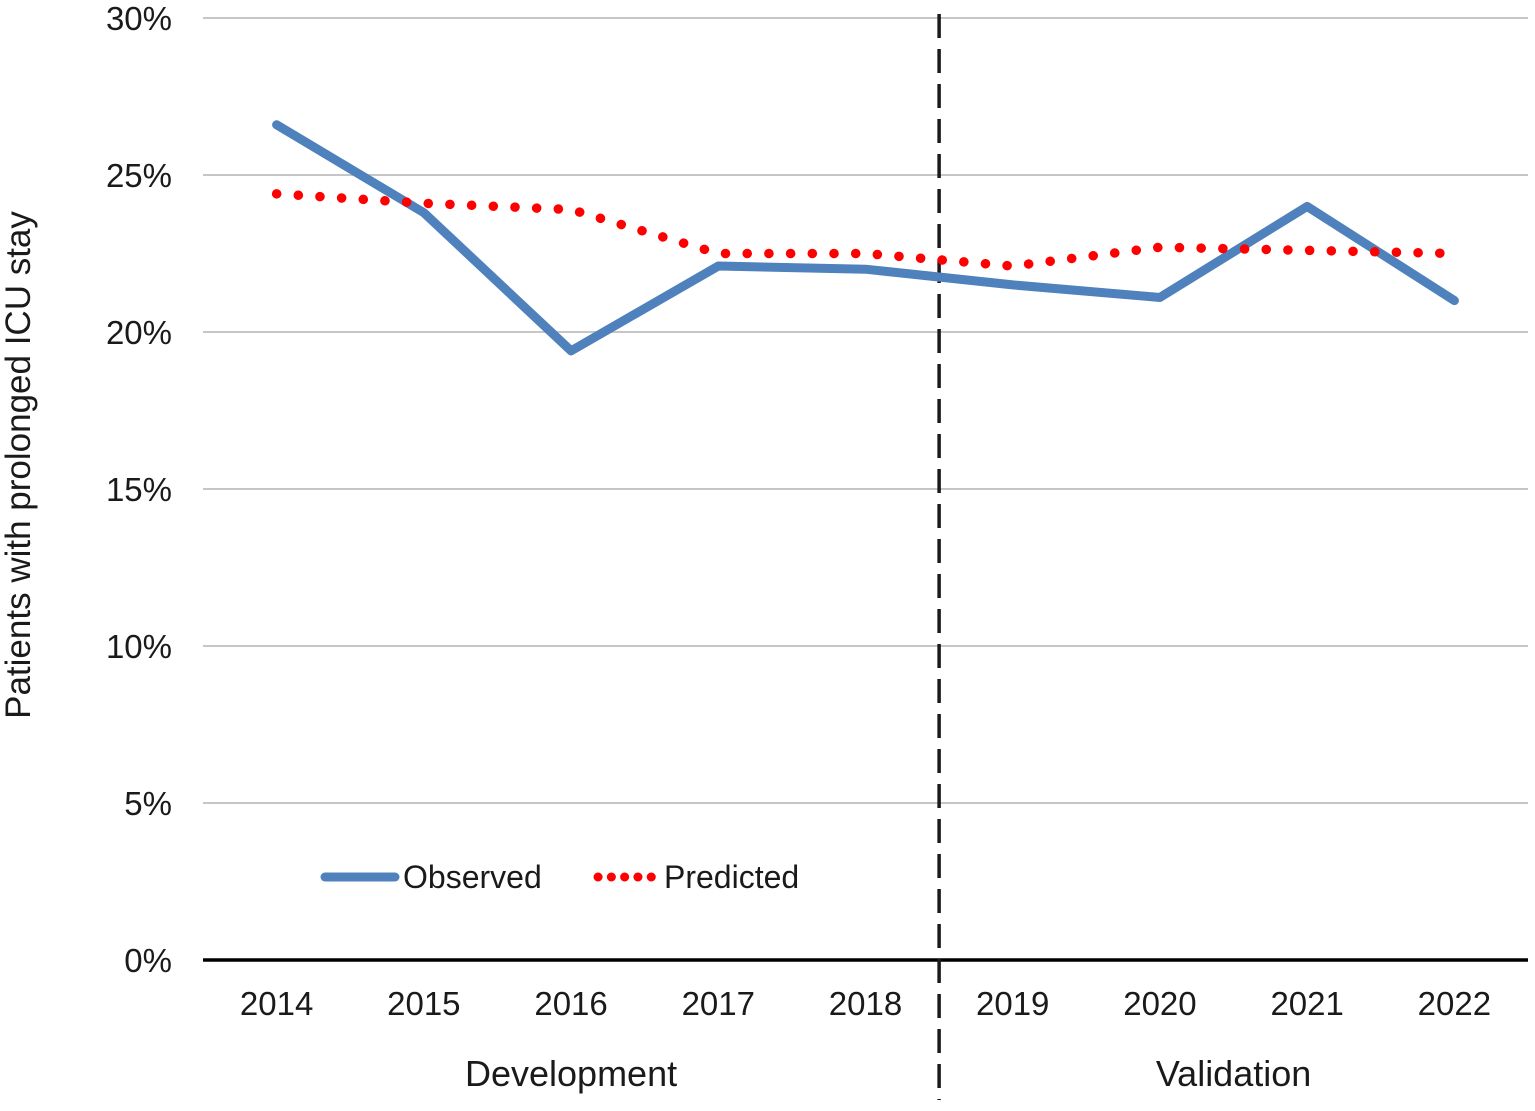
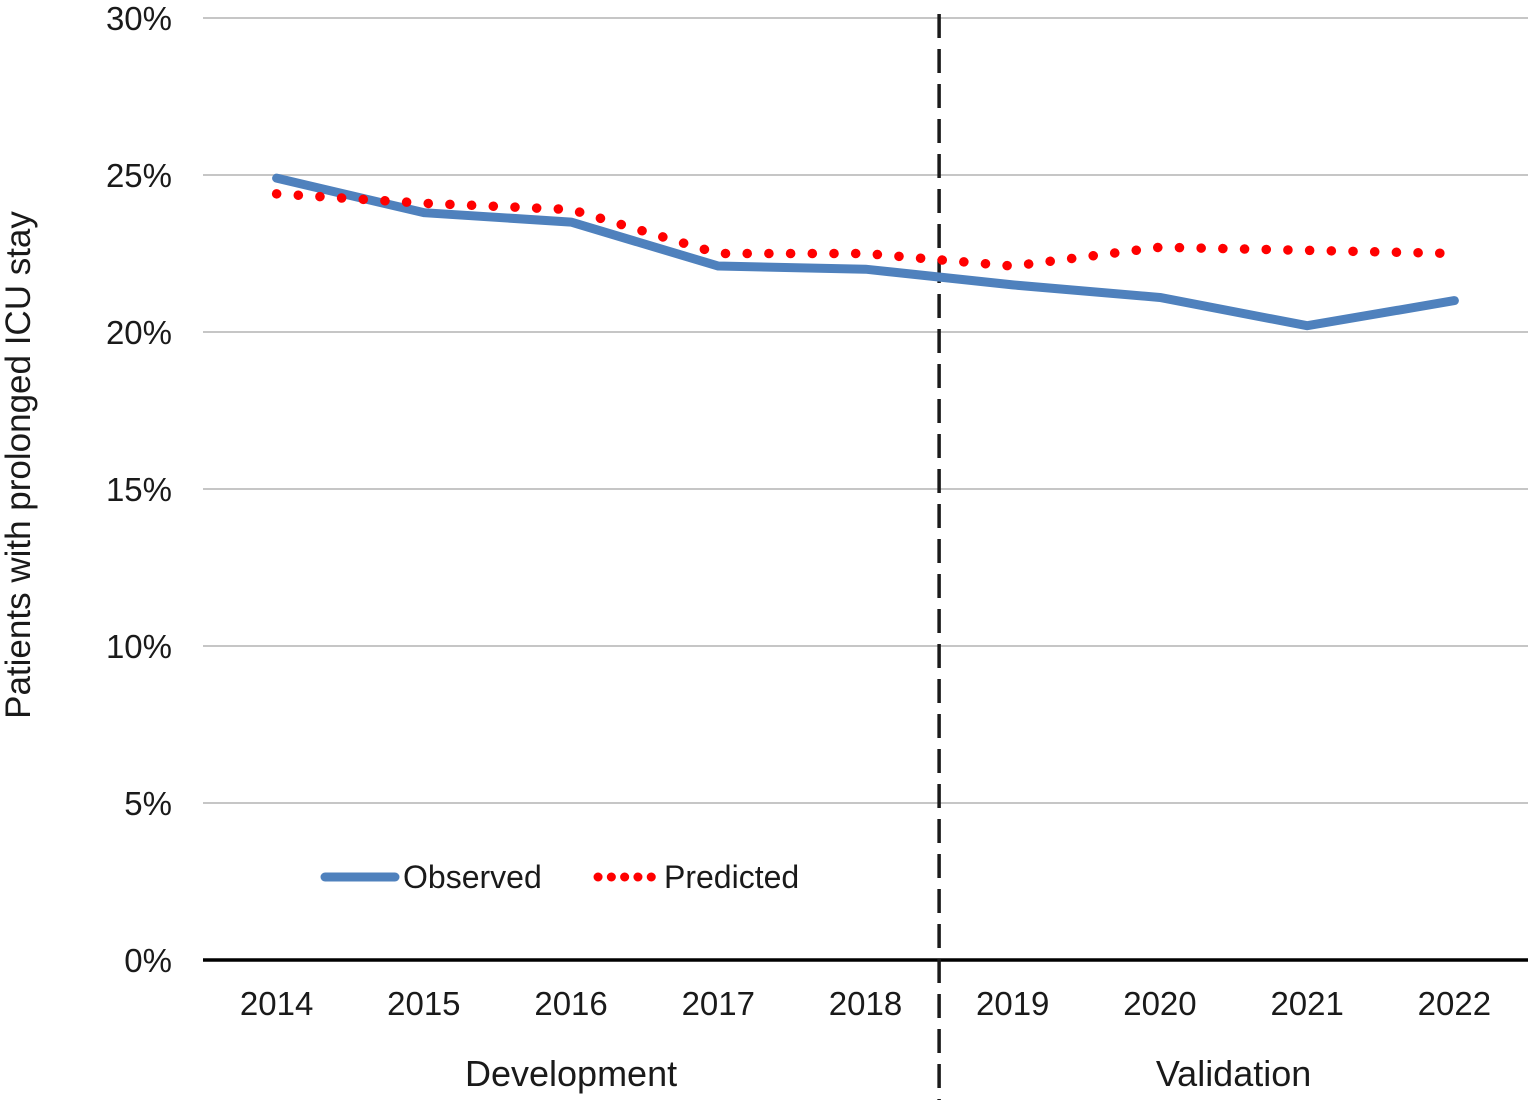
Observed/2014: 26.6% -> 24.9%
Observed/2016: 19.4% -> 23.5%
Observed/2021: 24.0% -> 20.2%
